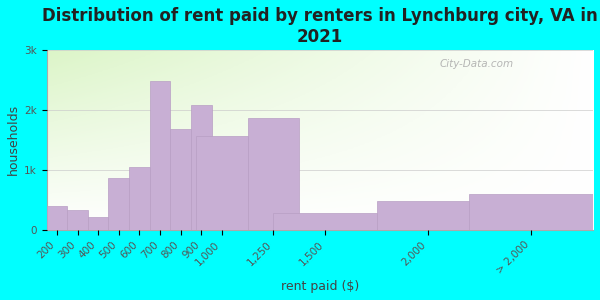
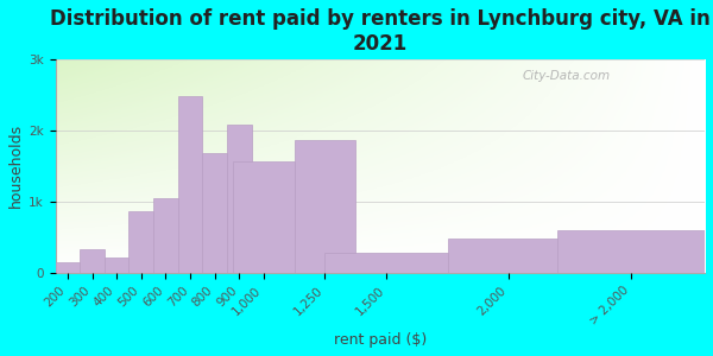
200: 0.40k -> 0.15k
